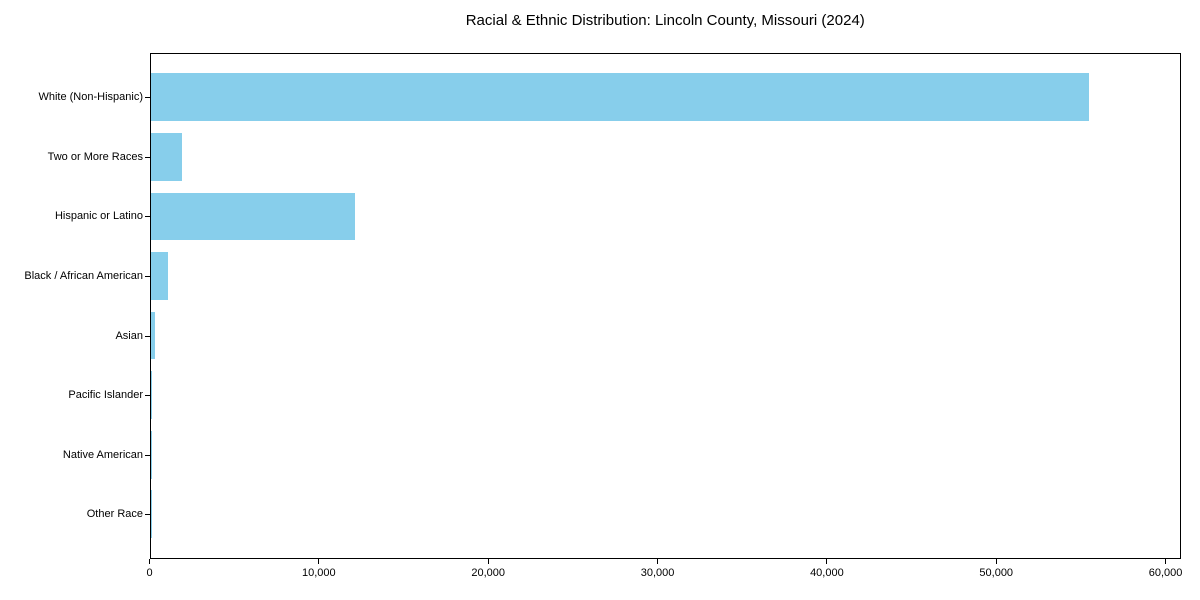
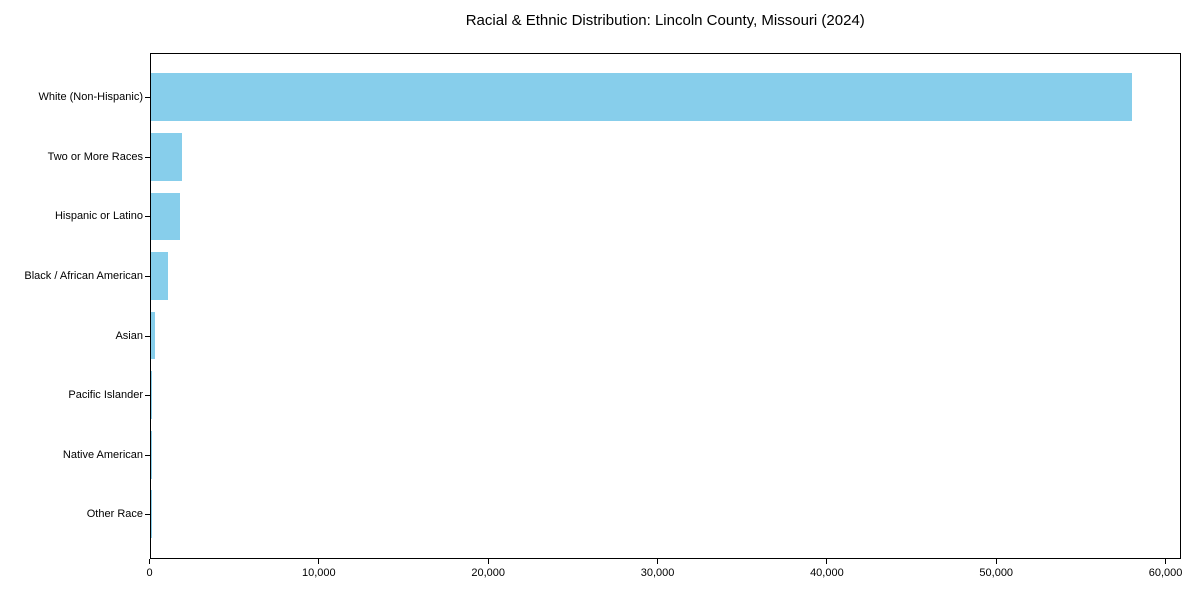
White (Non-Hispanic): 55400 -> 58000
Hispanic or Latino: 12100 -> 1800
